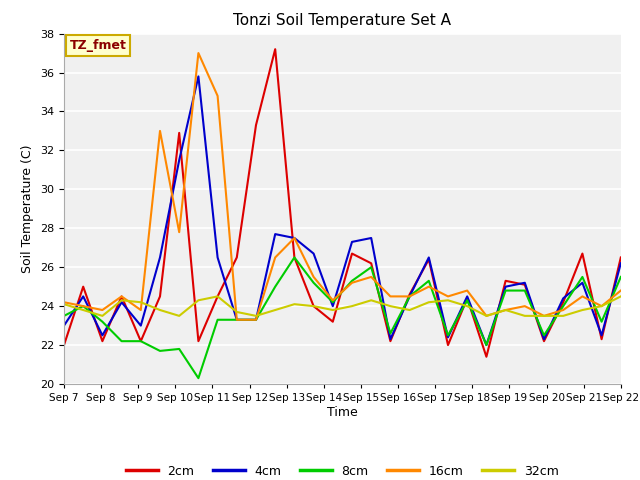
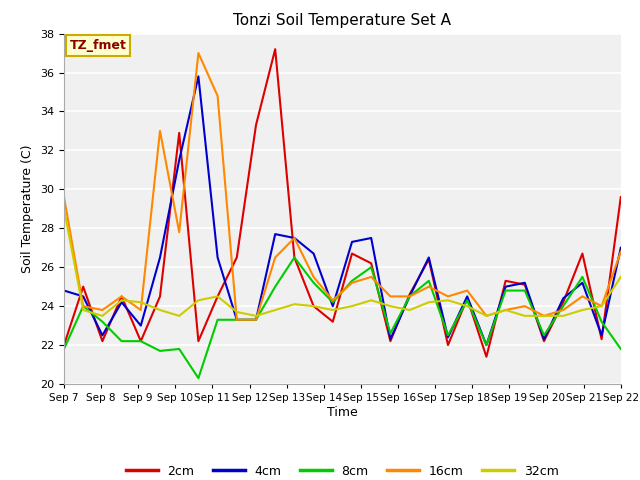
4cm/Sep 7: 23.0 -> 24.8
8cm/Sep 7: 23.5 -> 21.8
16cm/Sep 7: 24.2 -> 29.6
32cm/Sep 7: 24.1 -> 29.0
2cm/Sep 22: 26.5 -> 29.6
4cm/Sep 22: 26.2 -> 27.0
8cm/Sep 22: 25.5 -> 21.8
16cm/Sep 22: 24.8 -> 26.8
32cm/Sep 22: 24.5 -> 25.5
